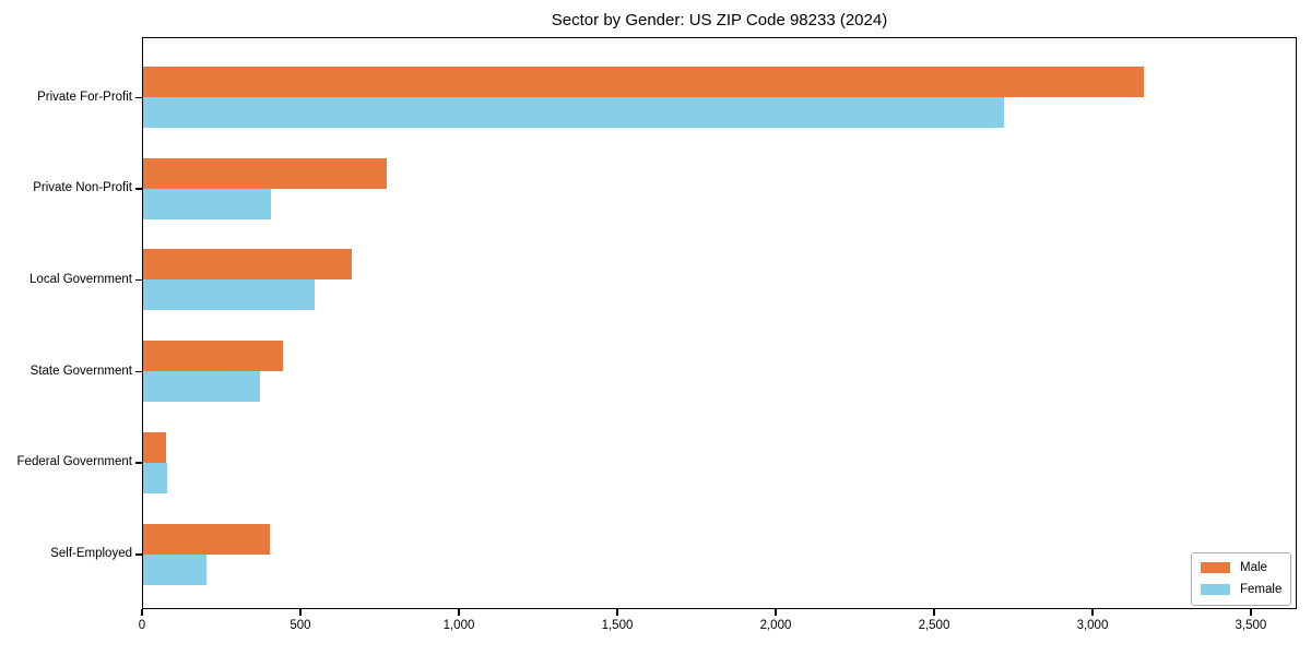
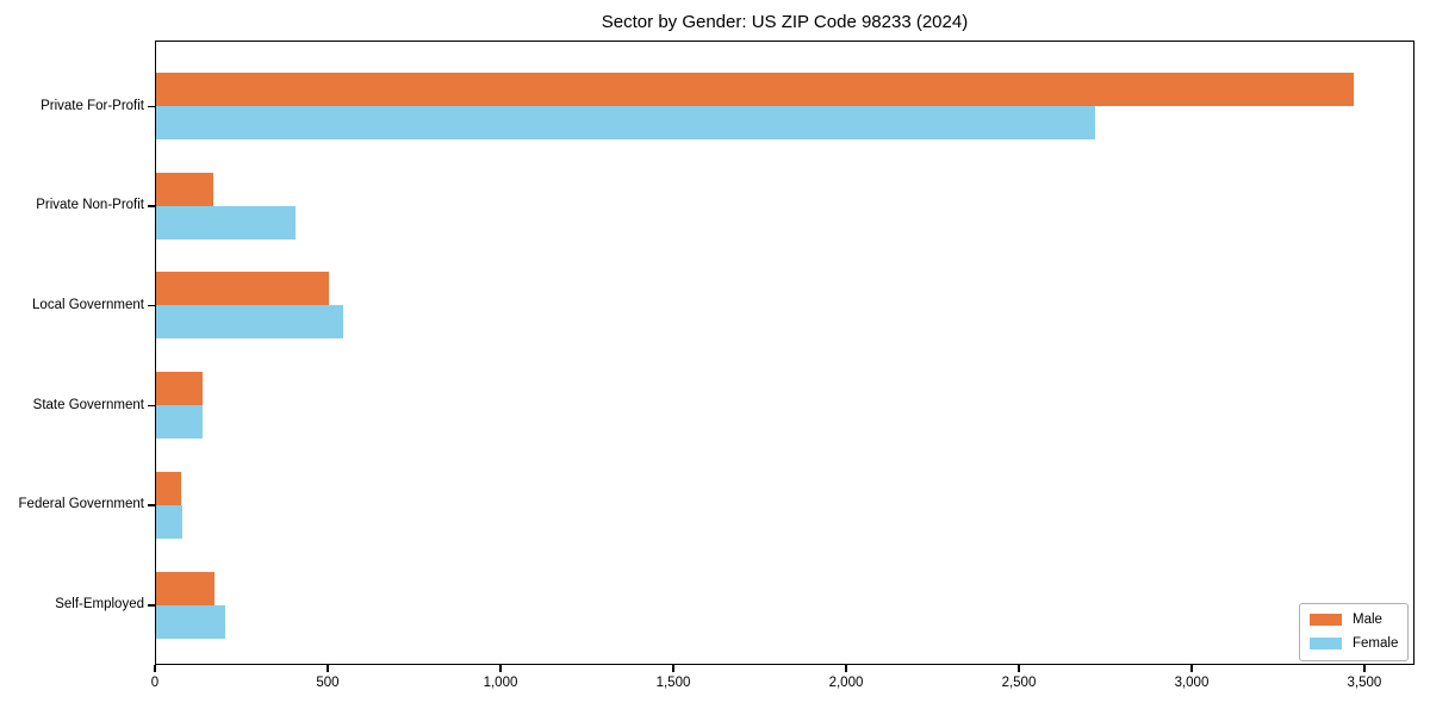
Male/Private For-Profit: 3160 -> 3470
Male/Private Non-Profit: 770 -> 170
Male/Local Government: 660 -> 500
Male/State Government: 440 -> 130
Female/State Government: 370 -> 140
Male/Self-Employed: 400 -> 170
